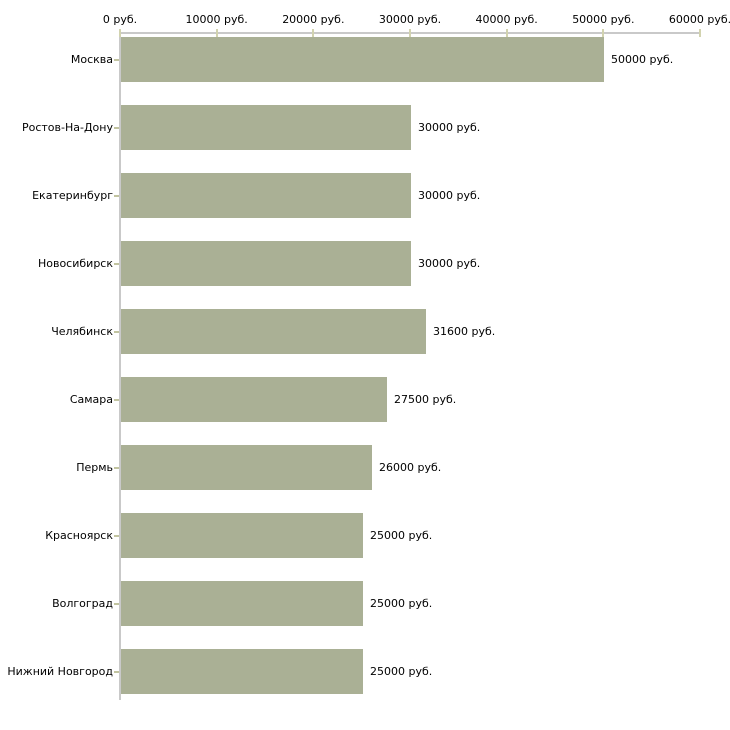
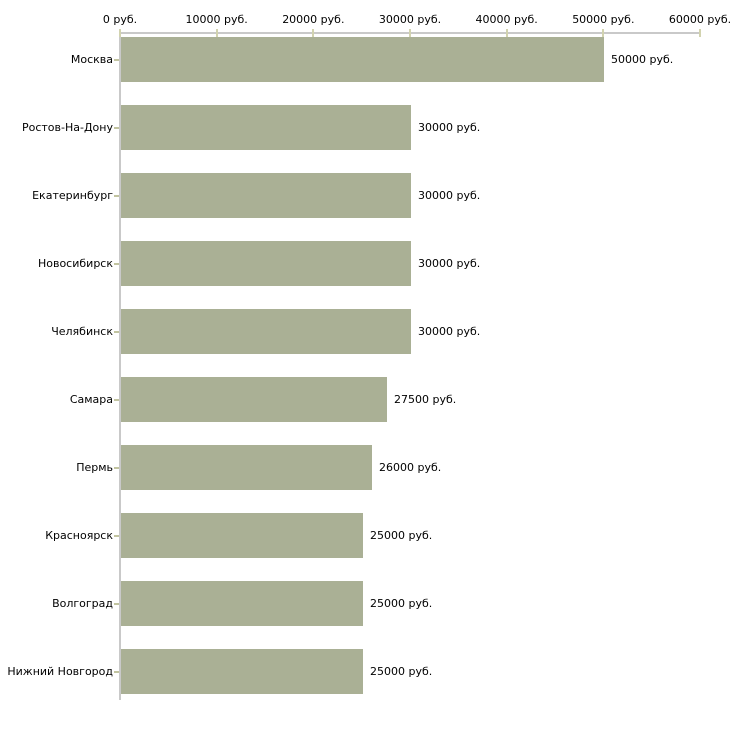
Челябинск: 31600 -> 30000
